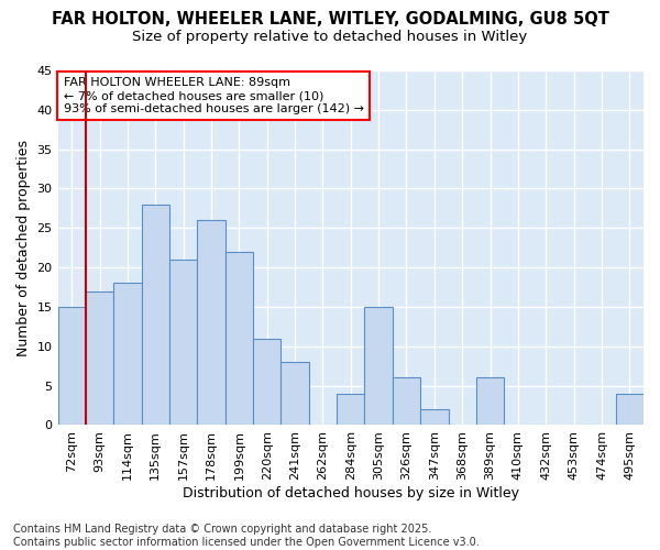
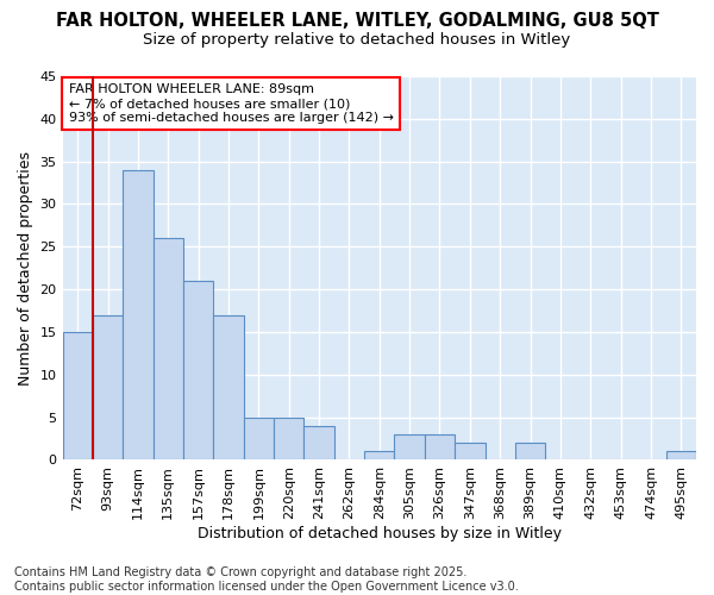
114sqm: 18 -> 34
135sqm: 28 -> 26
178sqm: 26 -> 17
199sqm: 22 -> 5
220sqm: 11 -> 5
241sqm: 8 -> 4
284sqm: 4 -> 1
305sqm: 15 -> 3
326sqm: 6 -> 3
389sqm: 6 -> 2
495sqm: 4 -> 1
